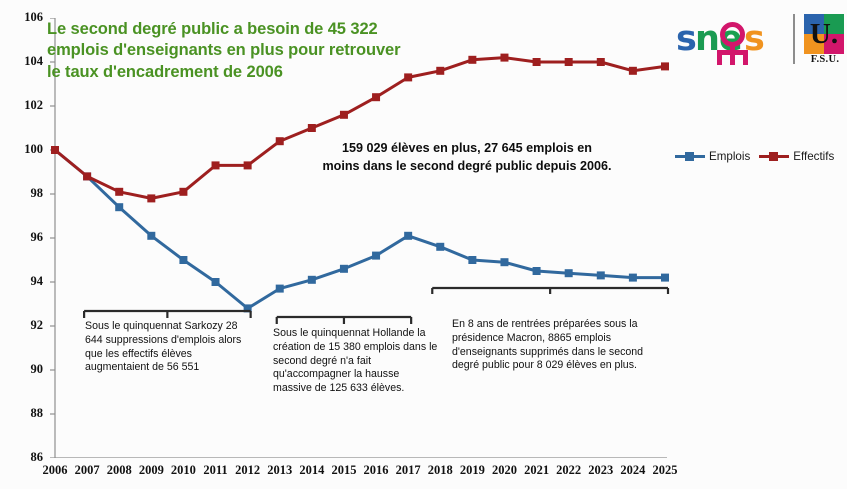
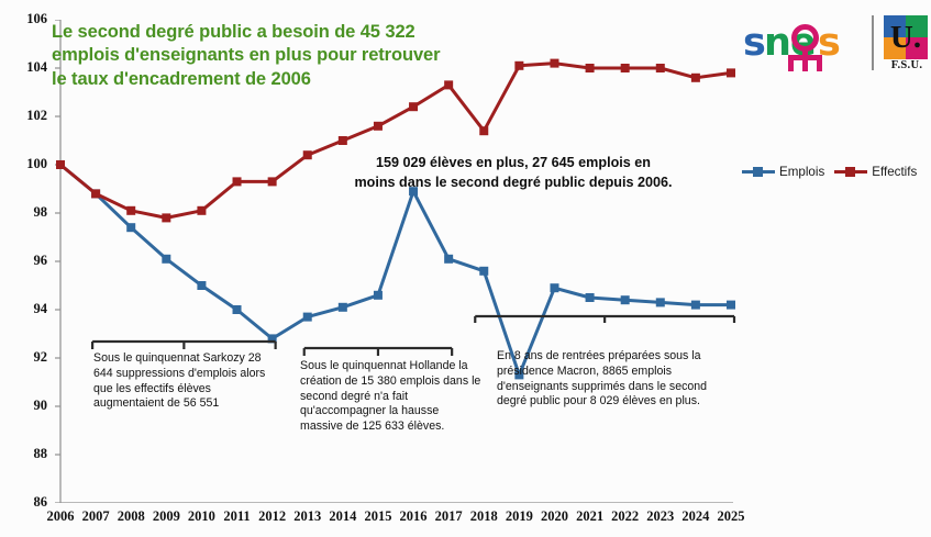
Emplois/2016: 95.2 -> 98.9
Effectifs/2018: 103.6 -> 101.4
Emplois/2019: 95.0 -> 91.3
